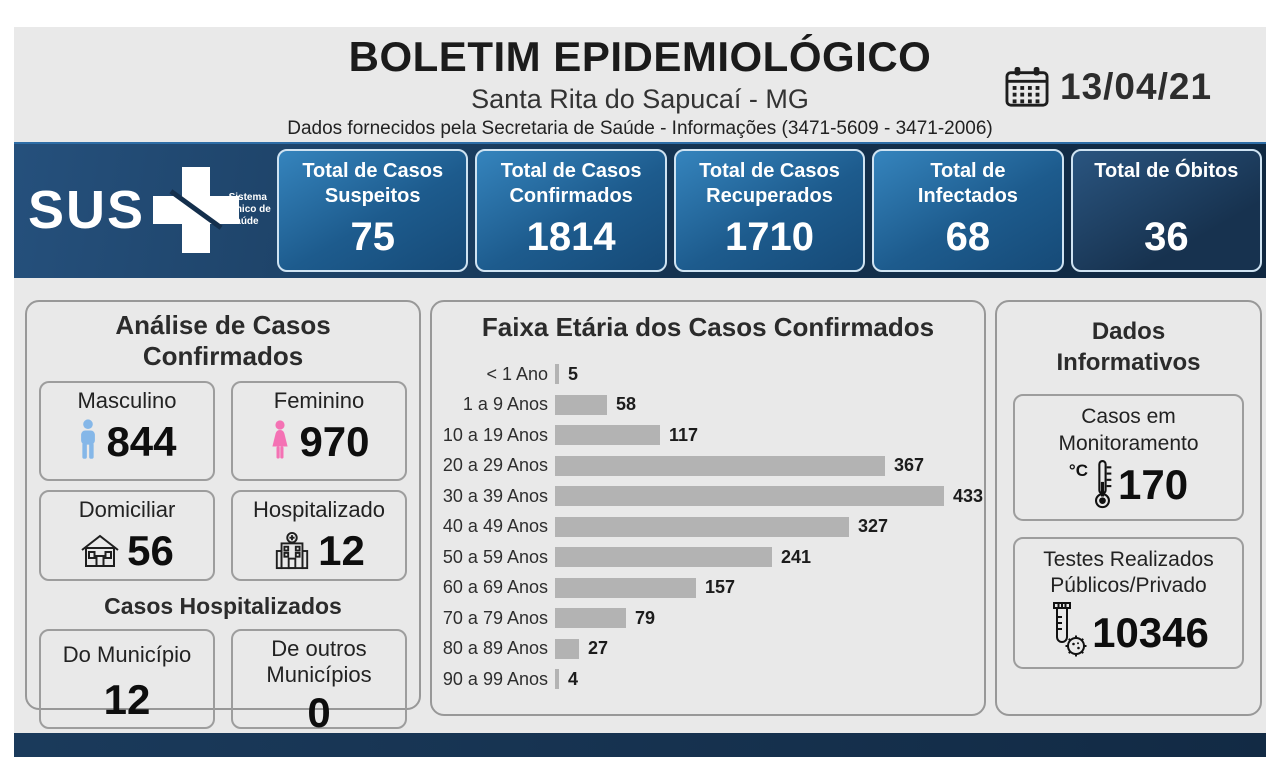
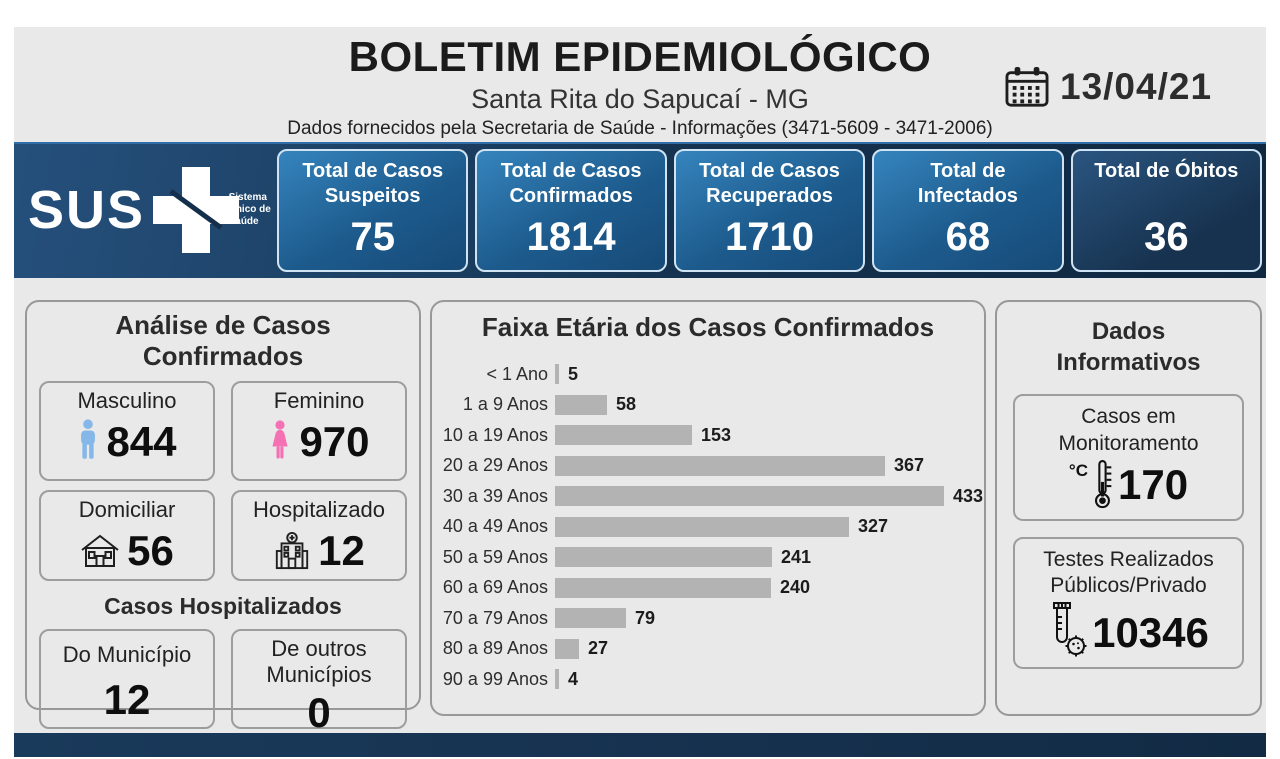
10 a 19 Anos: 117 -> 153
60 a 69 Anos: 157 -> 240
